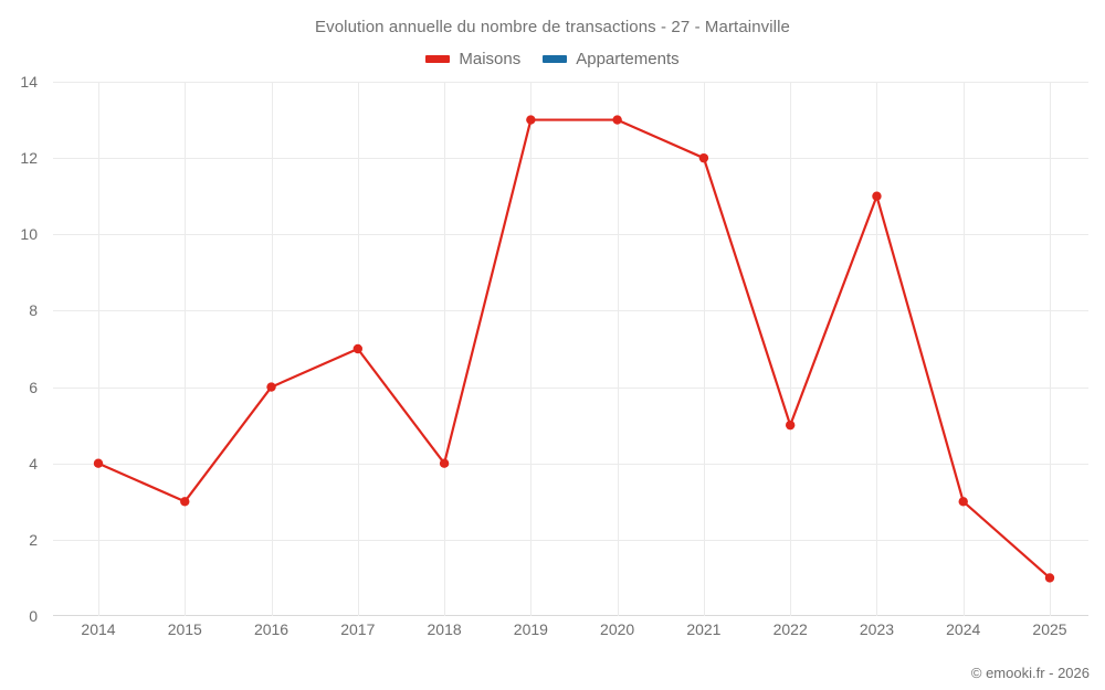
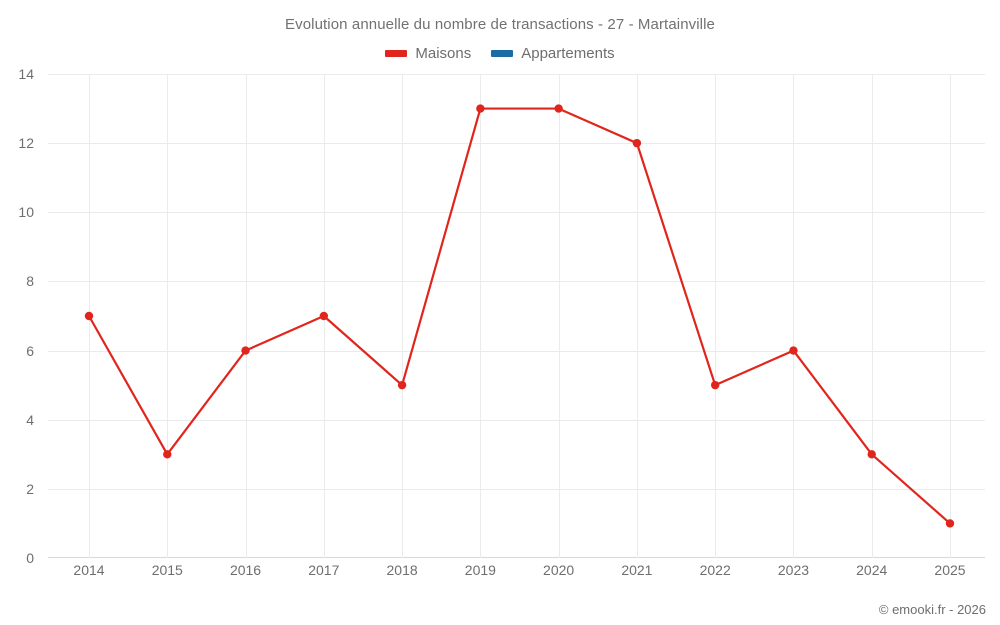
Maisons/2014: 4 -> 7
Maisons/2018: 4 -> 5
Maisons/2023: 11 -> 6
